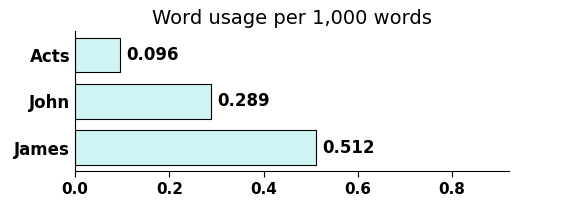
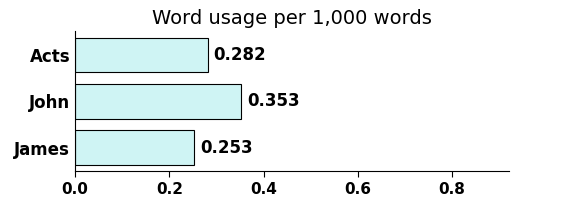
Acts: 0.096 -> 0.282
John: 0.289 -> 0.353
James: 0.512 -> 0.253
